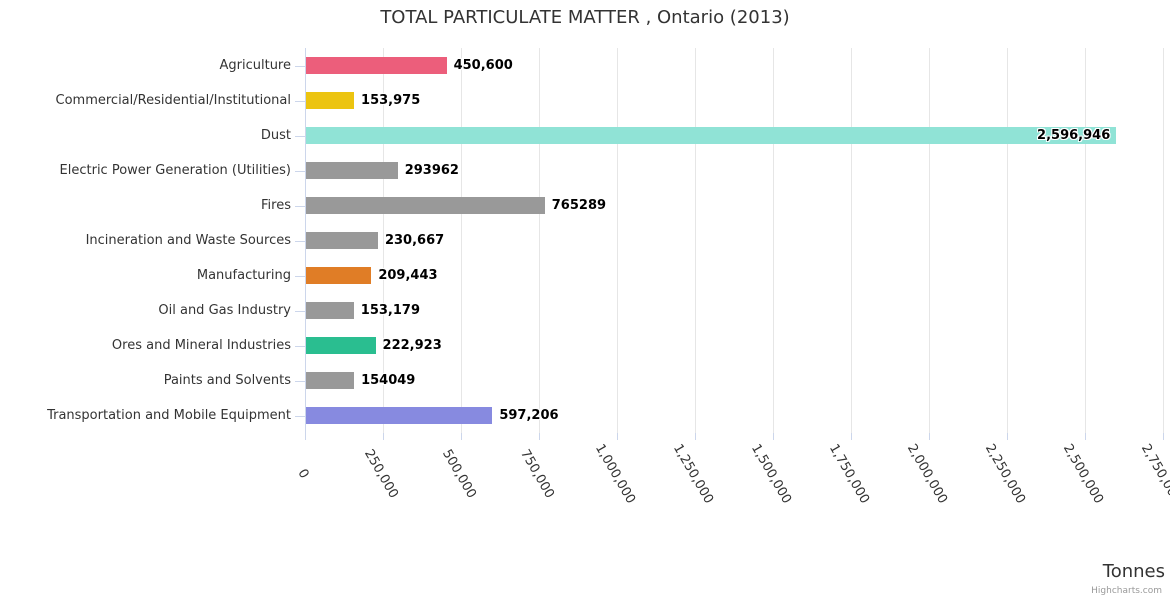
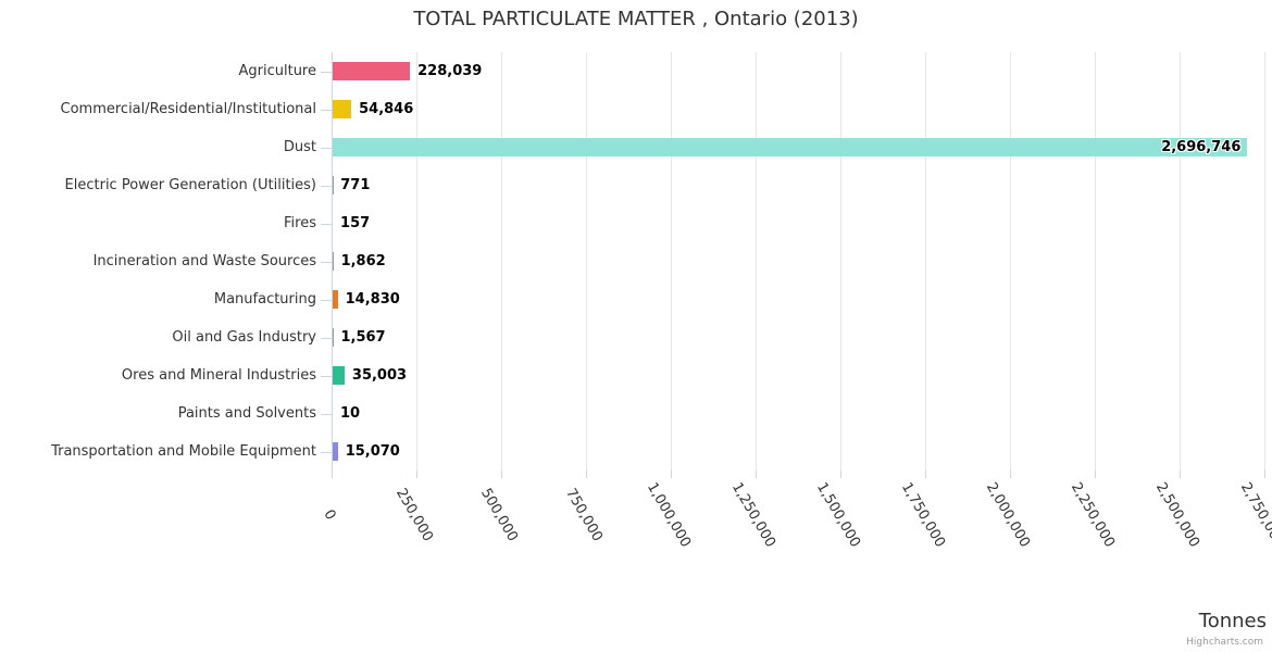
Agriculture: 450,600 -> 228,039
Commercial/Residential/Institutional: 153,975 -> 54,846
Dust: 2,596,946 -> 2,696,746
Electric Power Generation (Utilities): 293962 -> 771
Fires: 765289 -> 157
Incineration and Waste Sources: 230,667 -> 1,862
Manufacturing: 209,443 -> 14,830
Oil and Gas Industry: 153,179 -> 1,567
Ores and Mineral Industries: 222,923 -> 35,003
Paints and Solvents: 154049 -> 10
Transportation and Mobile Equipment: 597,206 -> 15,070
